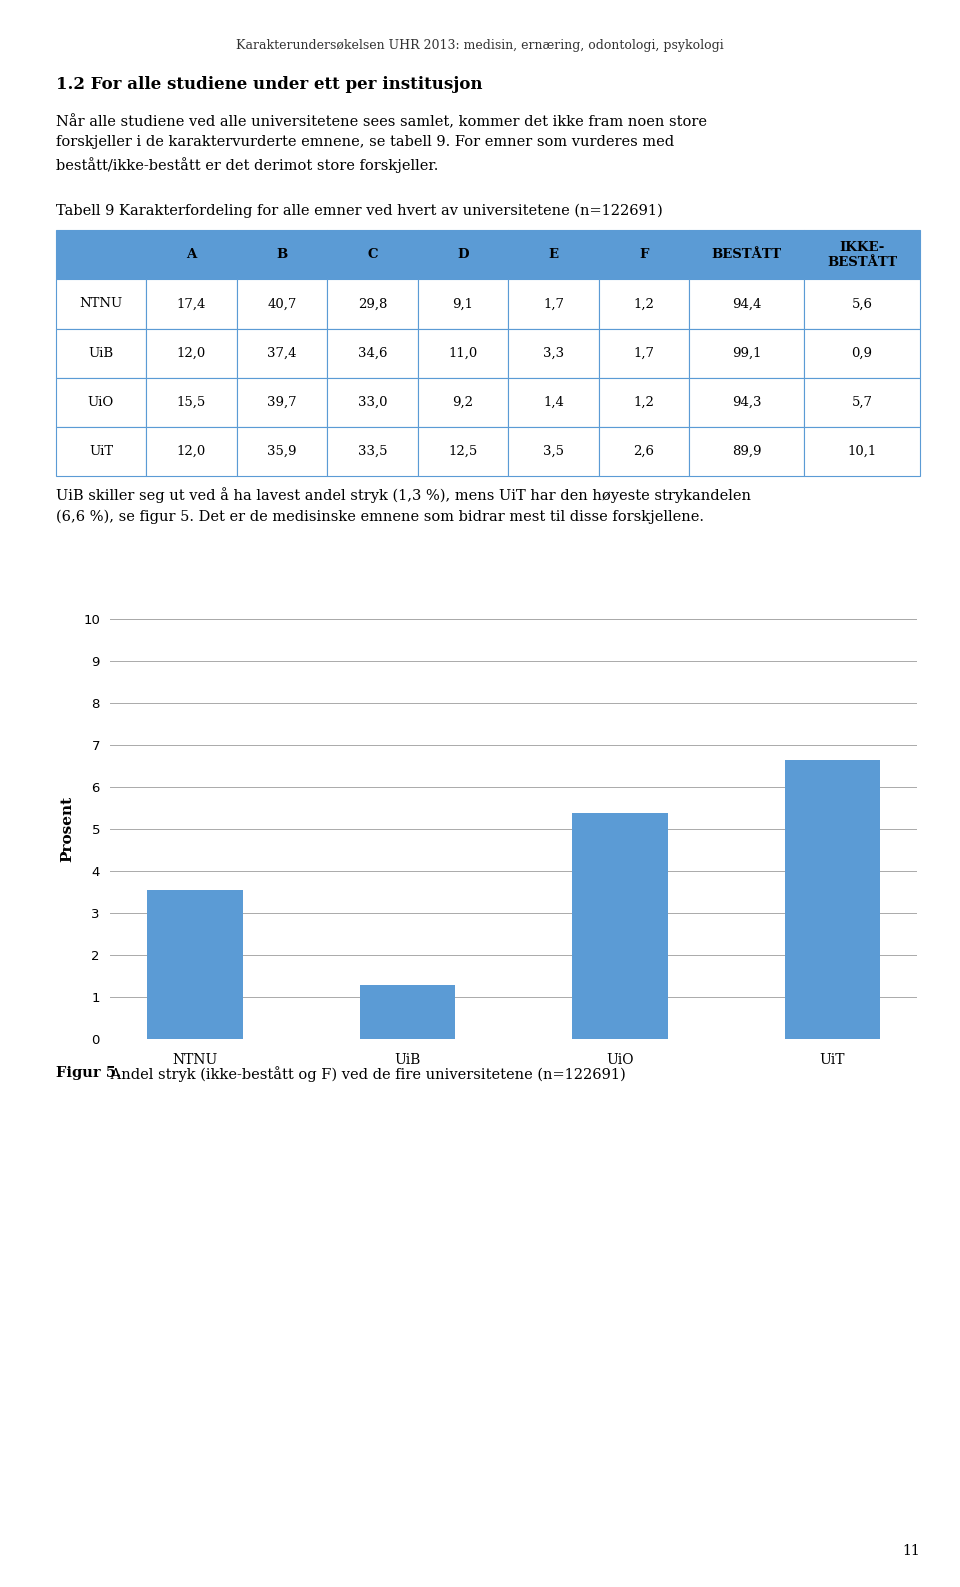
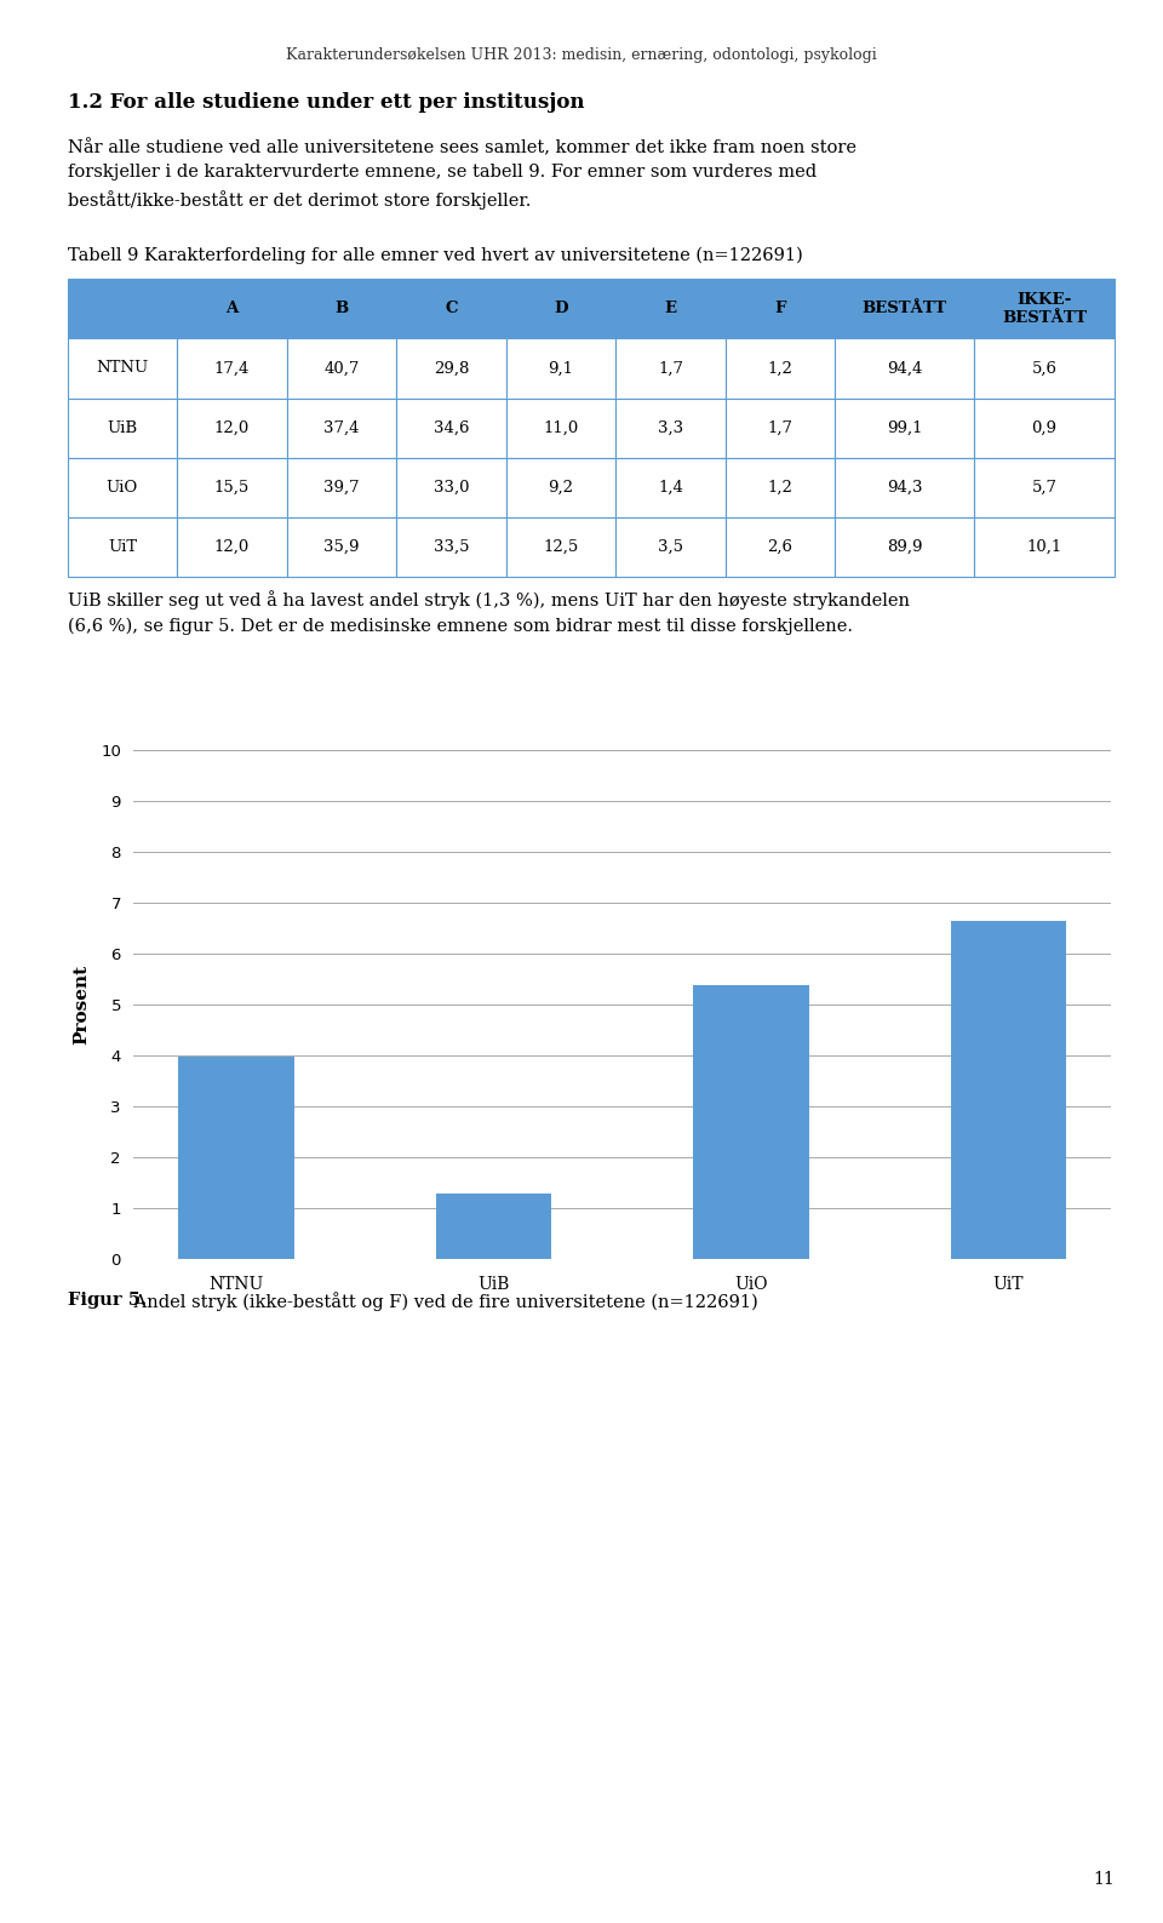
NTNU: 3.55 -> 3.98
